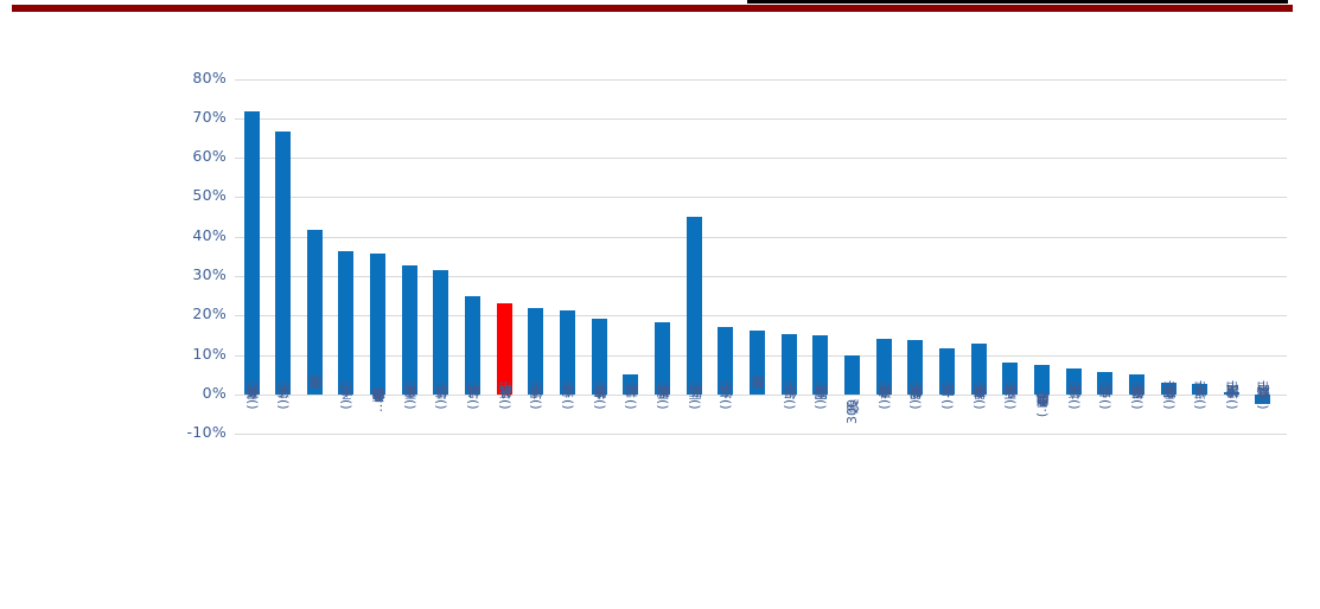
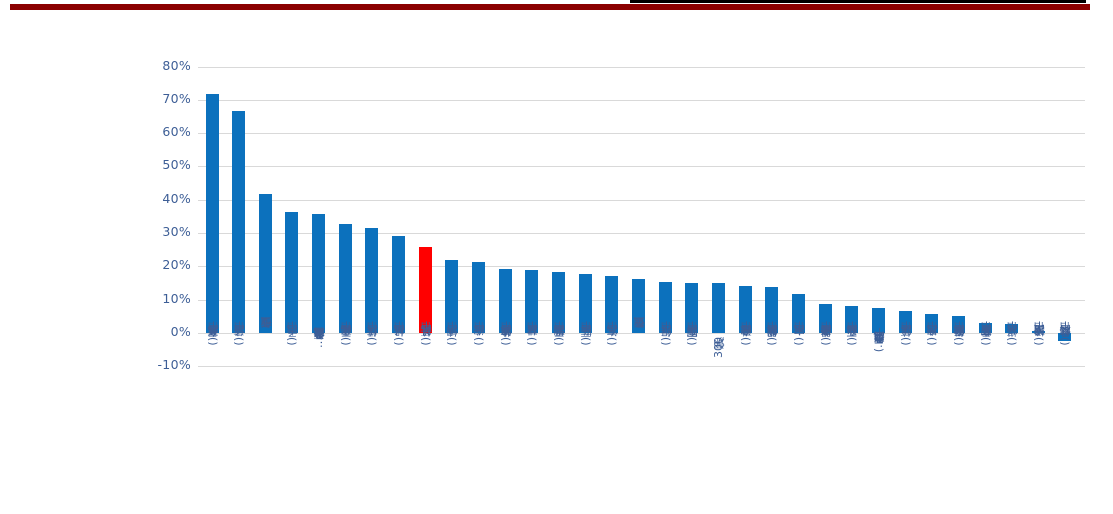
机械(中信): 25% -> 29%
计算机(中信): 23% -> 26%
建材(中信): 5% -> 19%
医药(中信): 45% -> 18%
沪深300: 10% -> 15%
消费者服务(中信): 13% -> 9%
